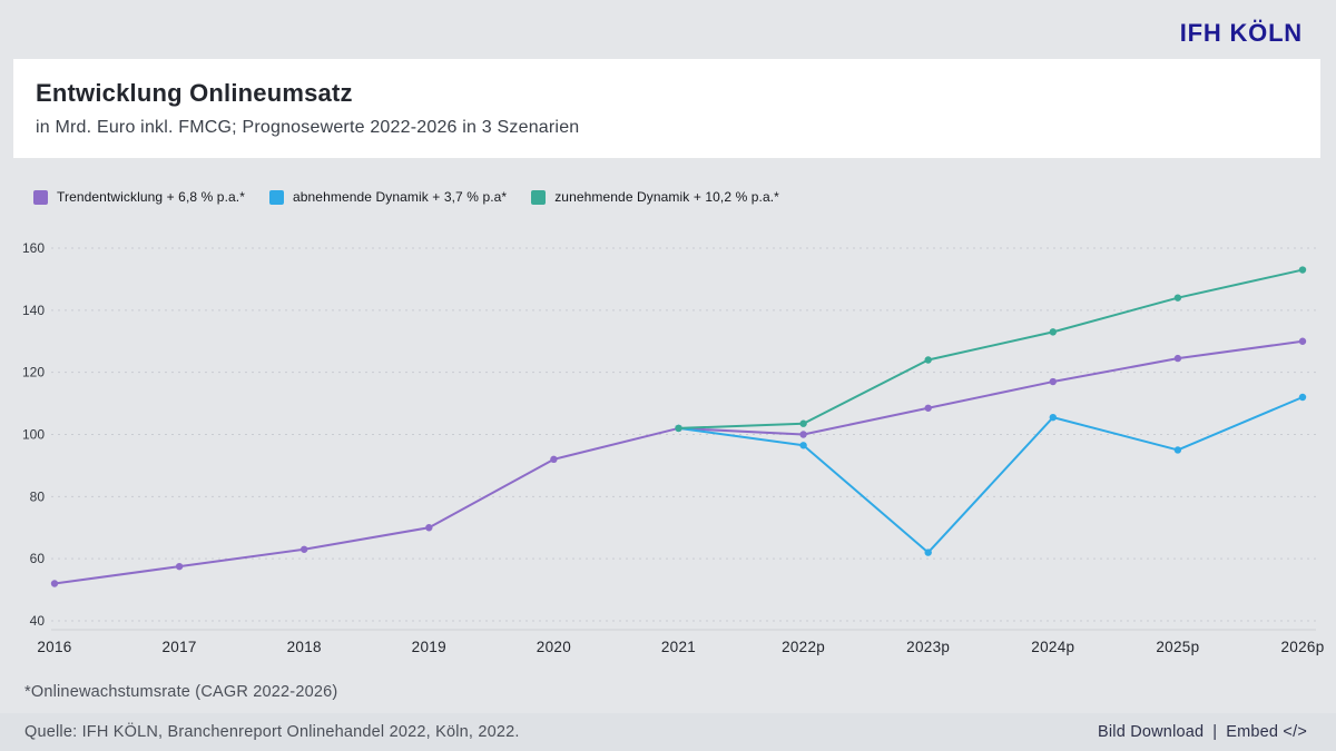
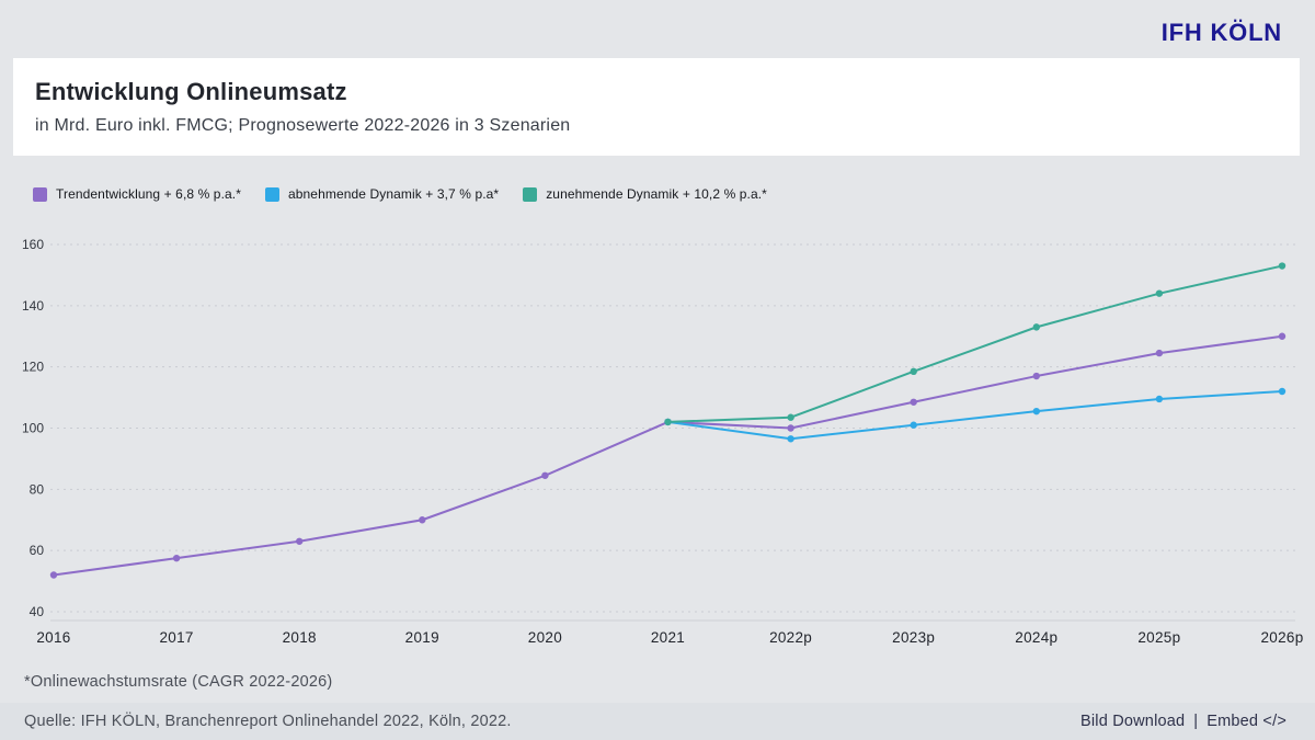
Trendentwicklung + 6,8 % p.a.*/2020: 92 -> 84
abnehmende Dynamik + 3,7 % p.a*/2023p: 62 -> 101
zunehmende Dynamik + 10,2 % p.a.*/2023p: 124 -> 118
abnehmende Dynamik + 3,7 % p.a*/2025p: 95 -> 110
